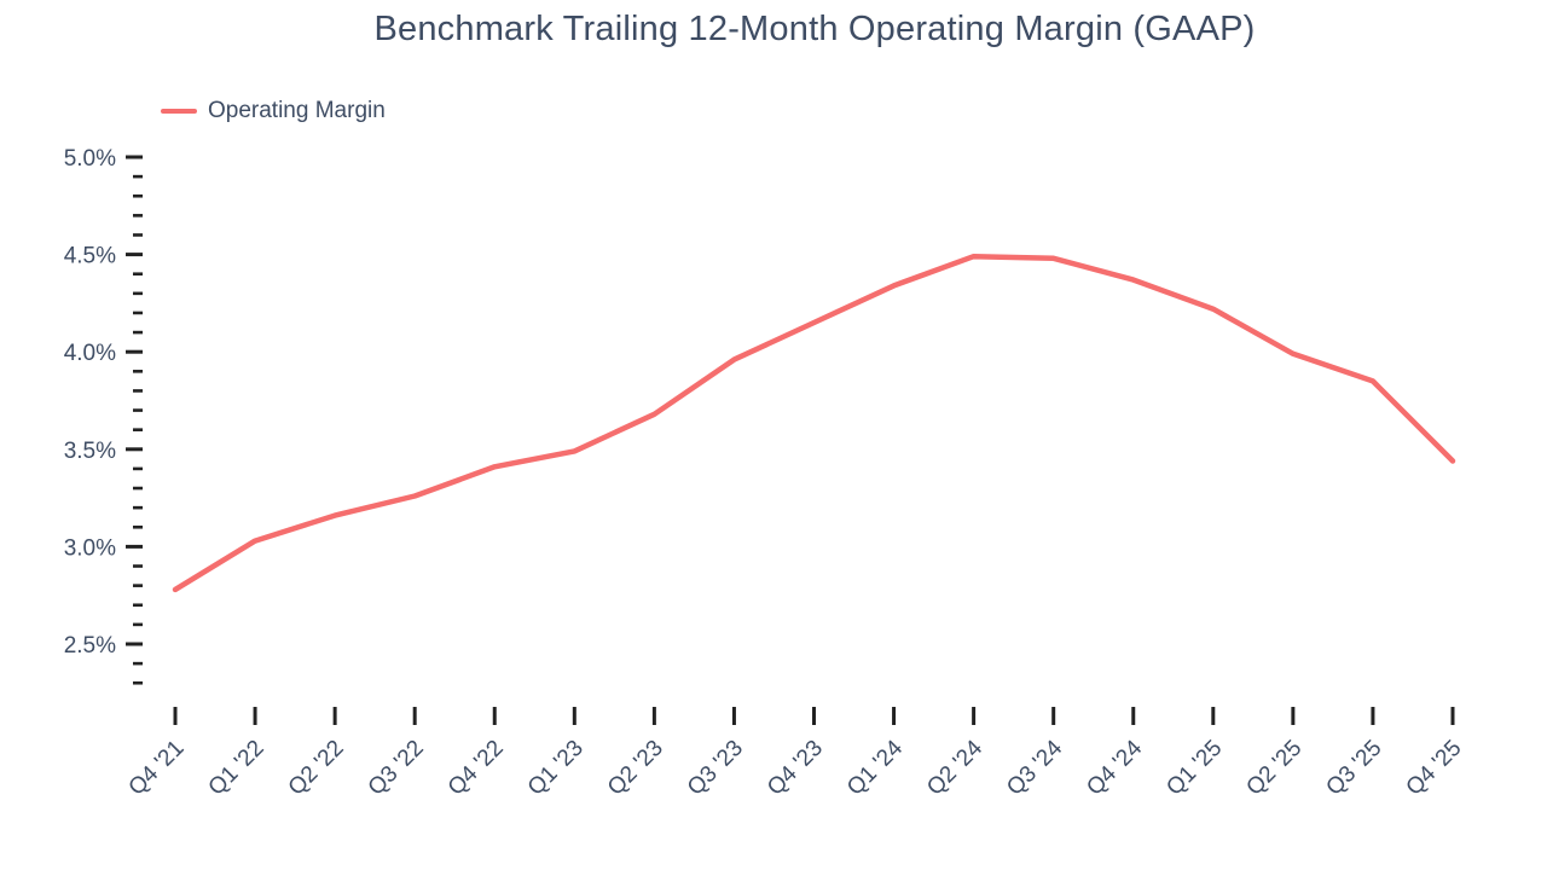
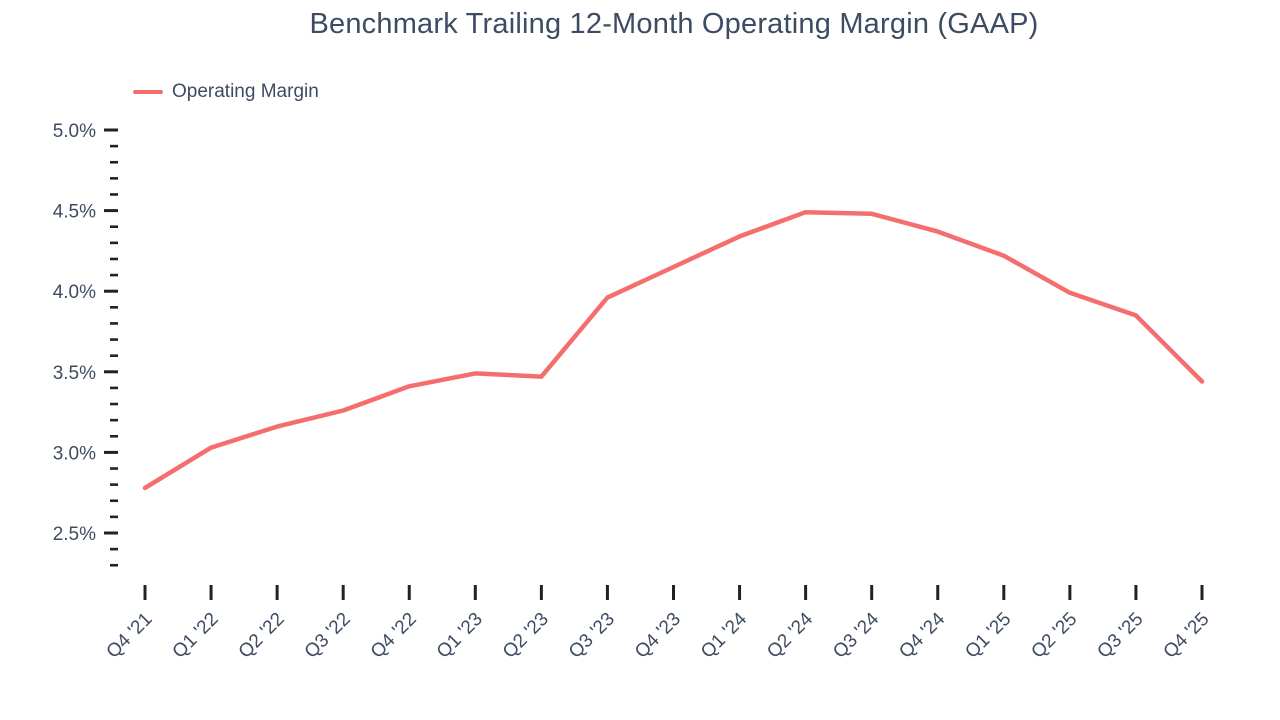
Q2 '23: 3.68% -> 3.47%
